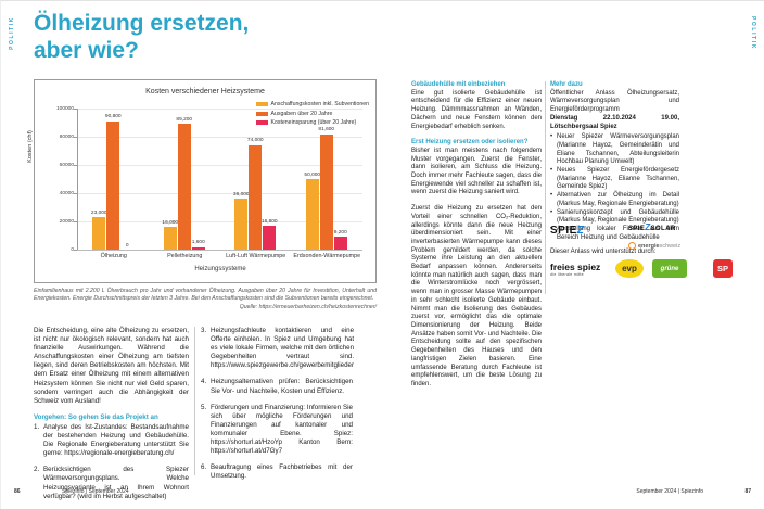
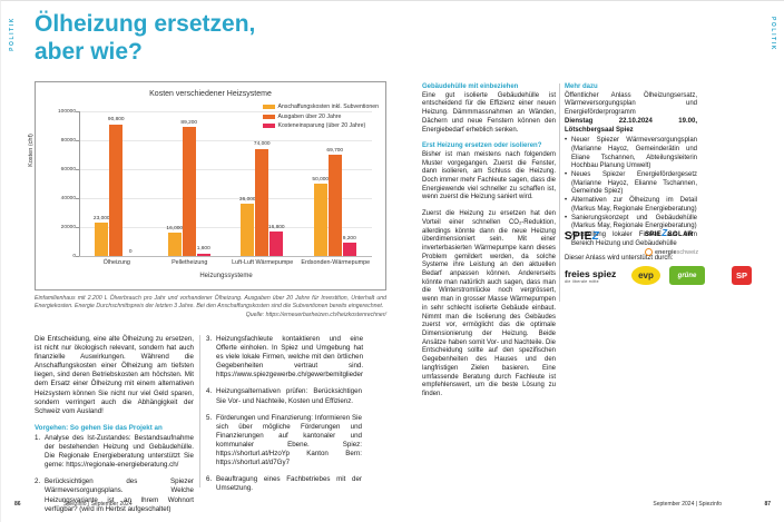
Ausgaben über 20 Jahre/Erdsonden-Wärmepumpe: 81,600 -> 69,700
